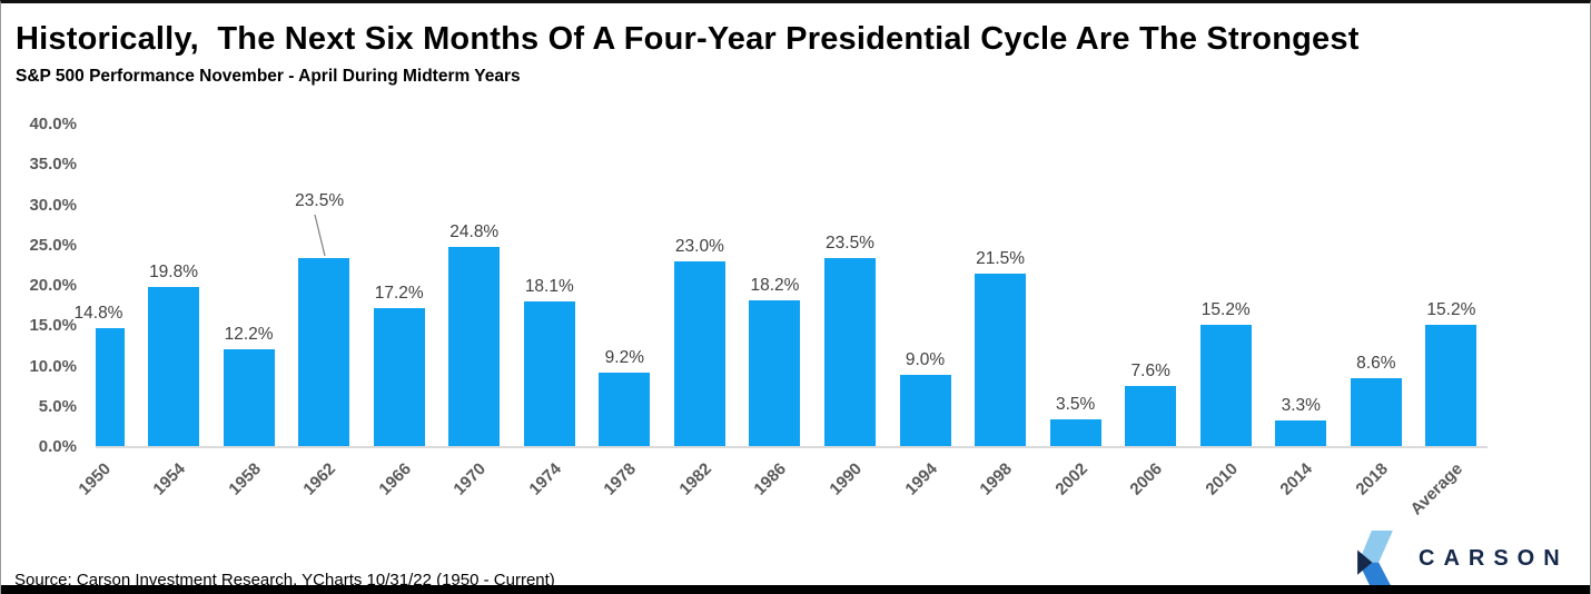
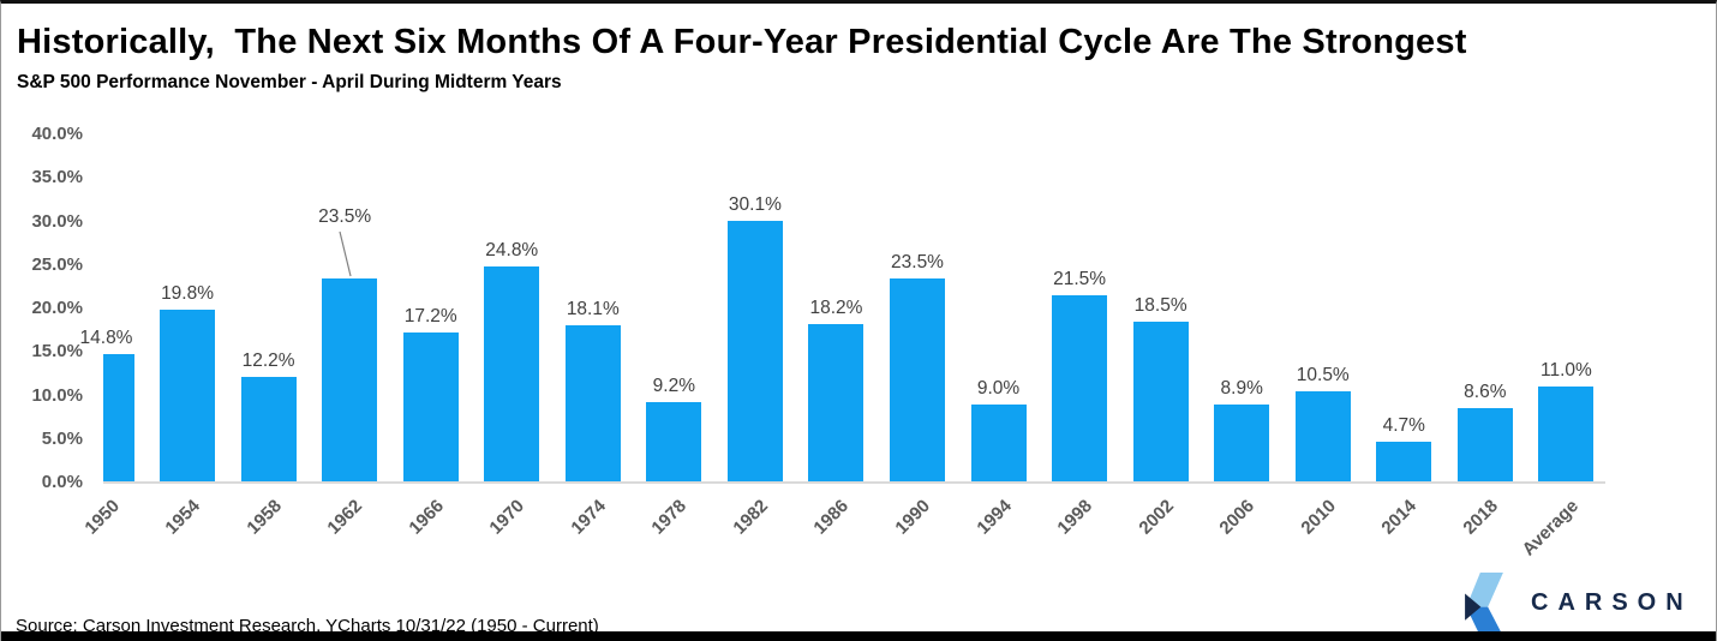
1982: 23.0% -> 30.1%
2002: 3.5% -> 18.5%
2006: 7.6% -> 8.9%
2010: 15.2% -> 10.5%
2014: 3.3% -> 4.7%
Average: 15.2% -> 11.0%
